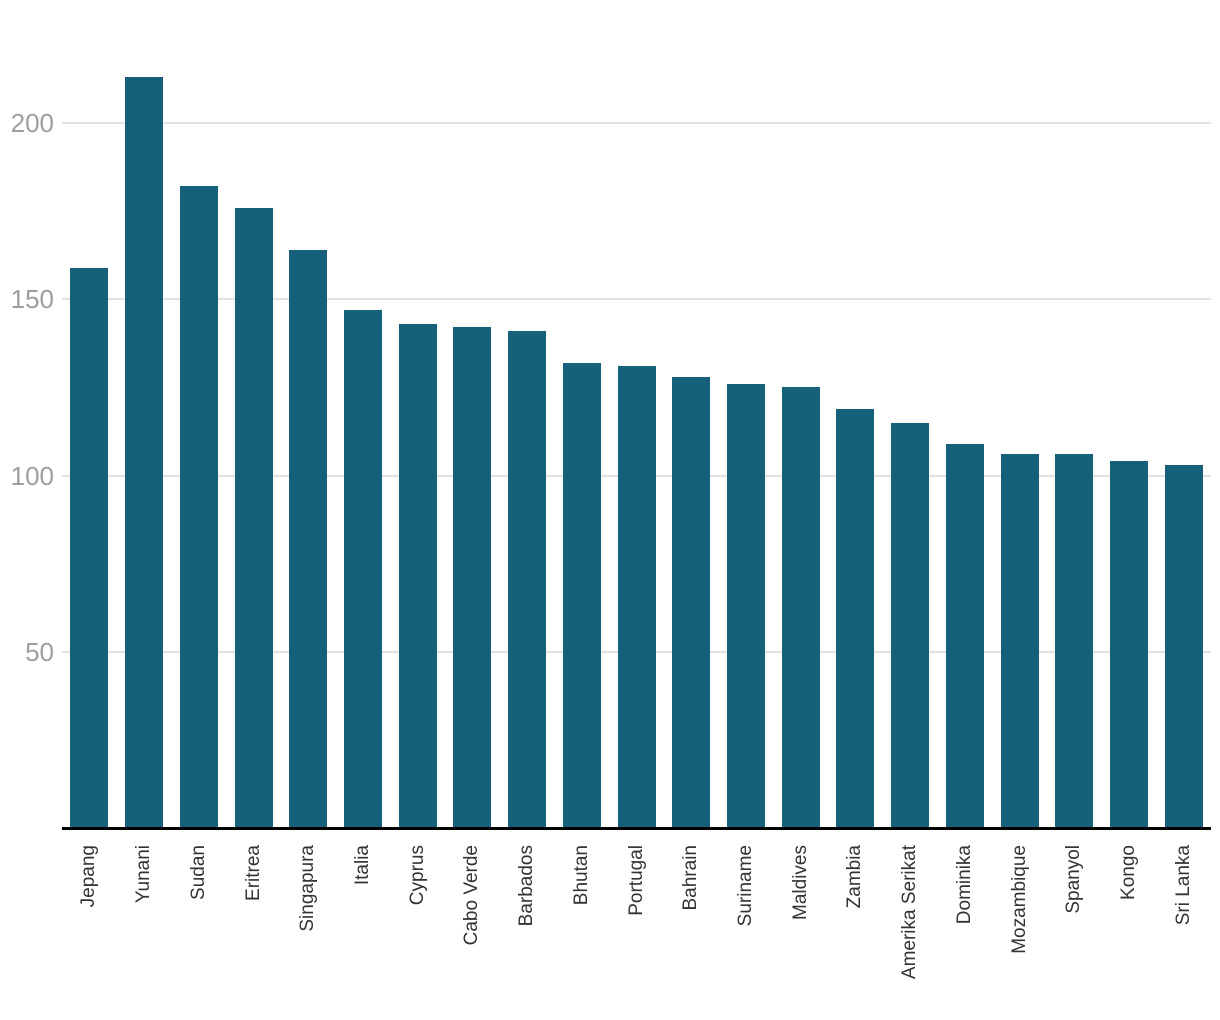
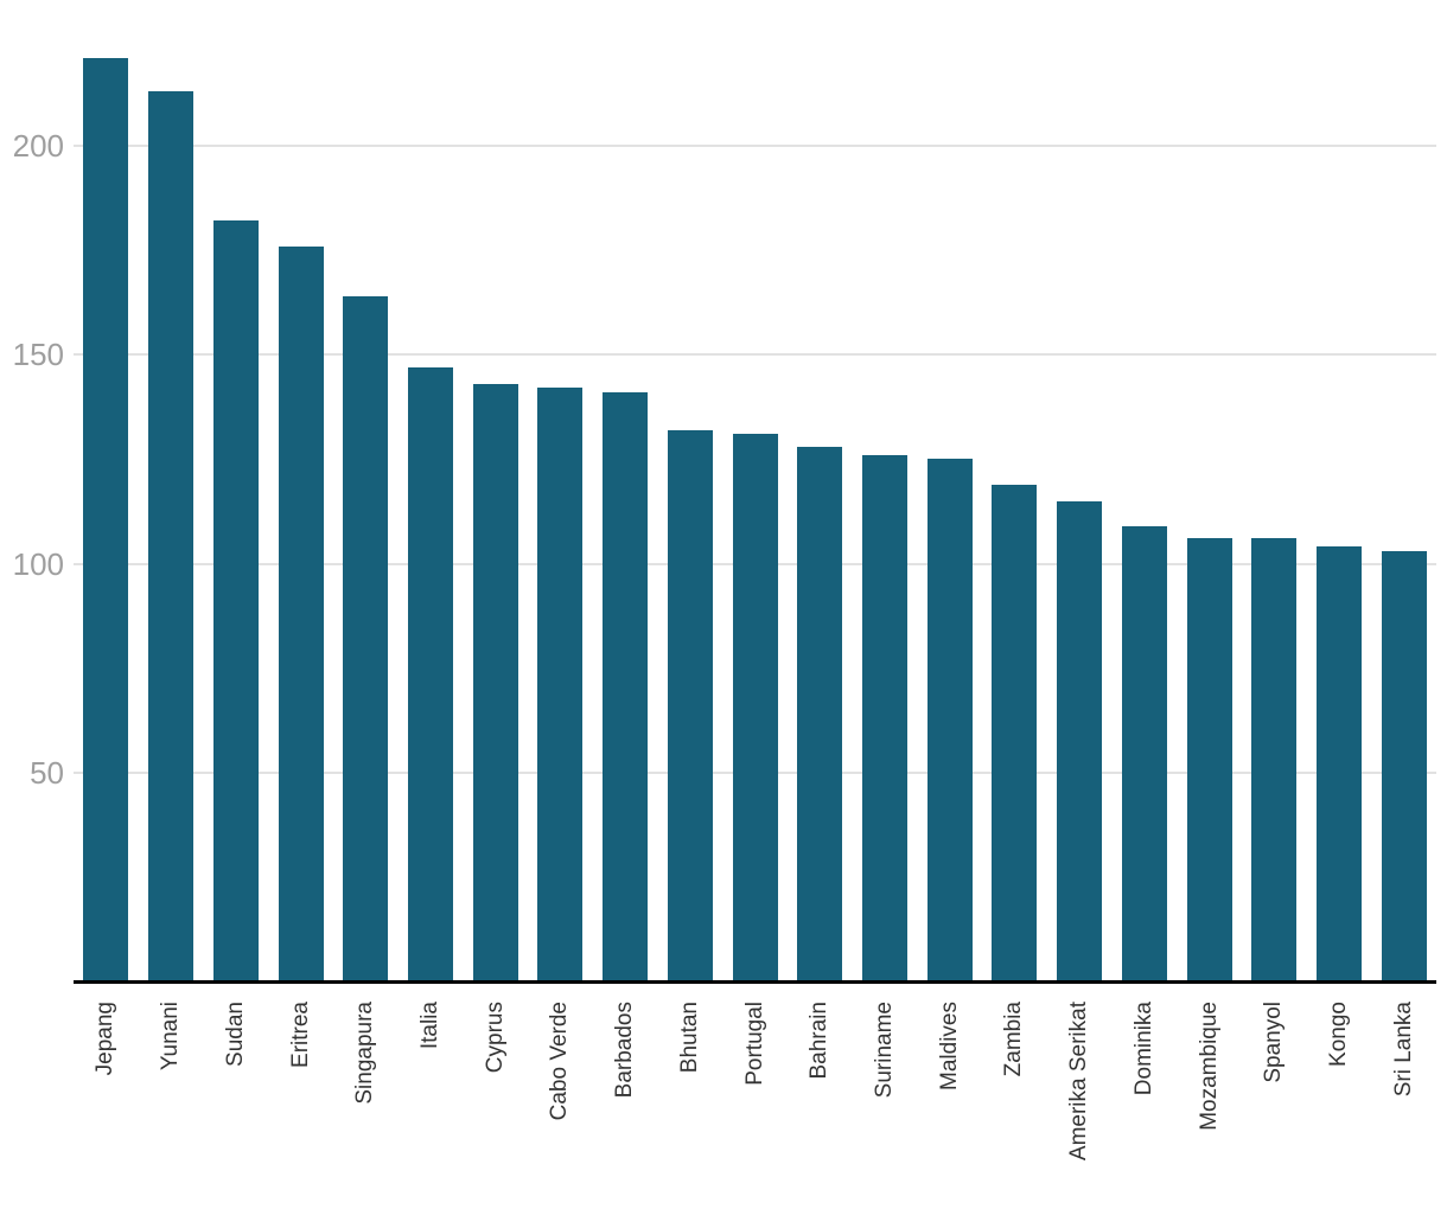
Jepang: 159 -> 221
